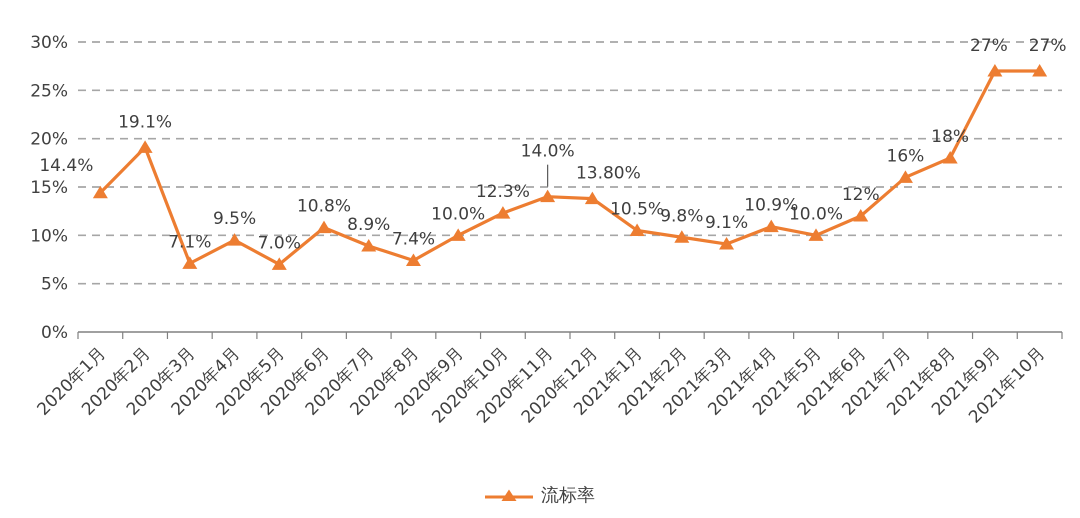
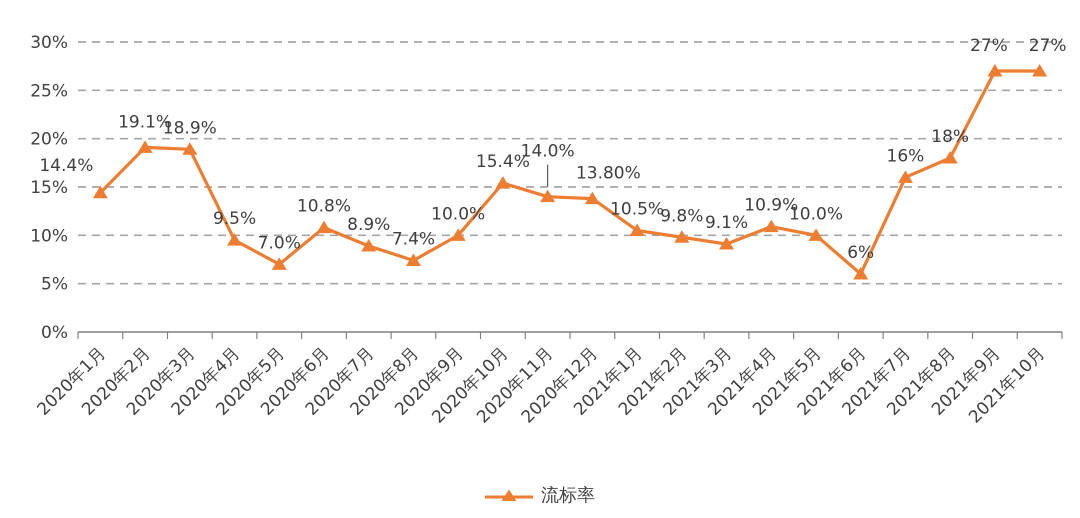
2020年3月: 7.1% -> 18.9%
2020年10月: 12.3% -> 15.4%
2021年6月: 12% -> 6%
